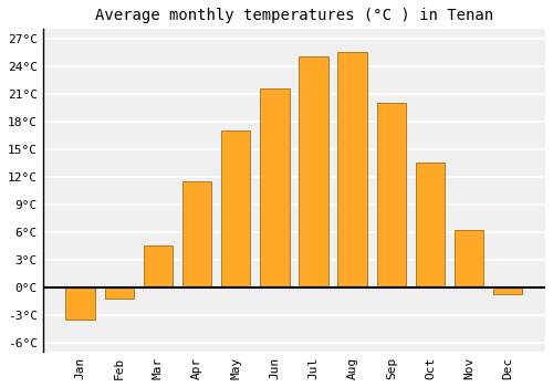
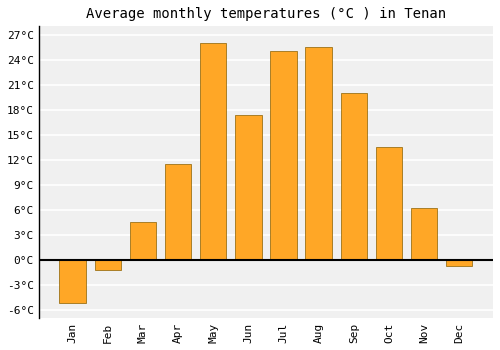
Jan: -3.5°C -> -5.2°C
May: 17.0°C -> 26.0°C
Jun: 21.5°C -> 17.4°C
